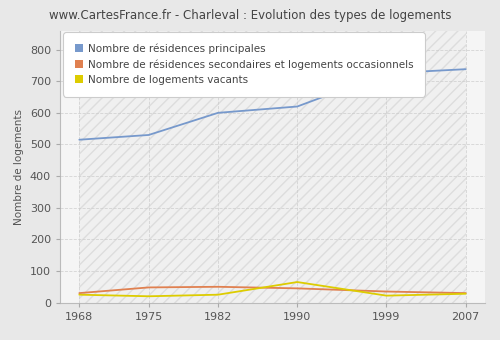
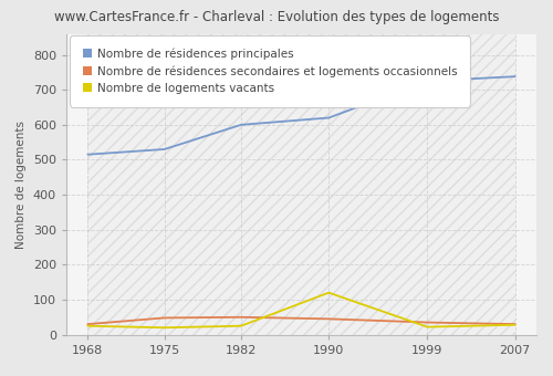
Nombre de logements vacants/1990: 65 -> 120
